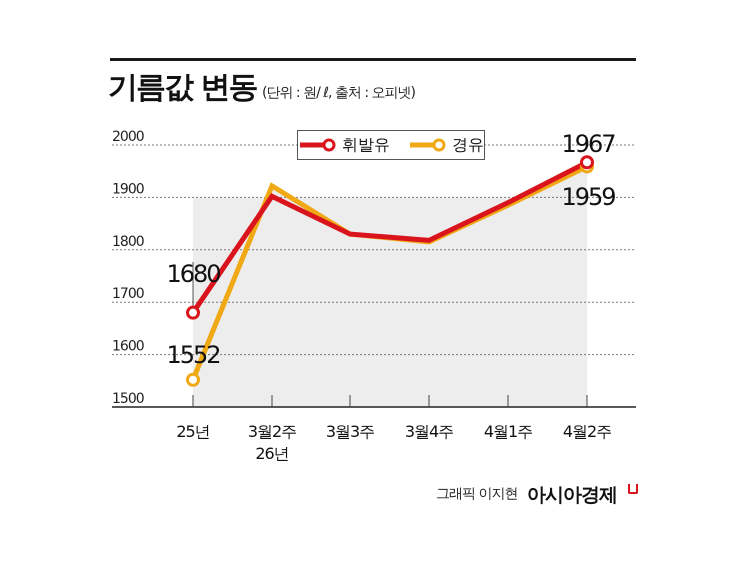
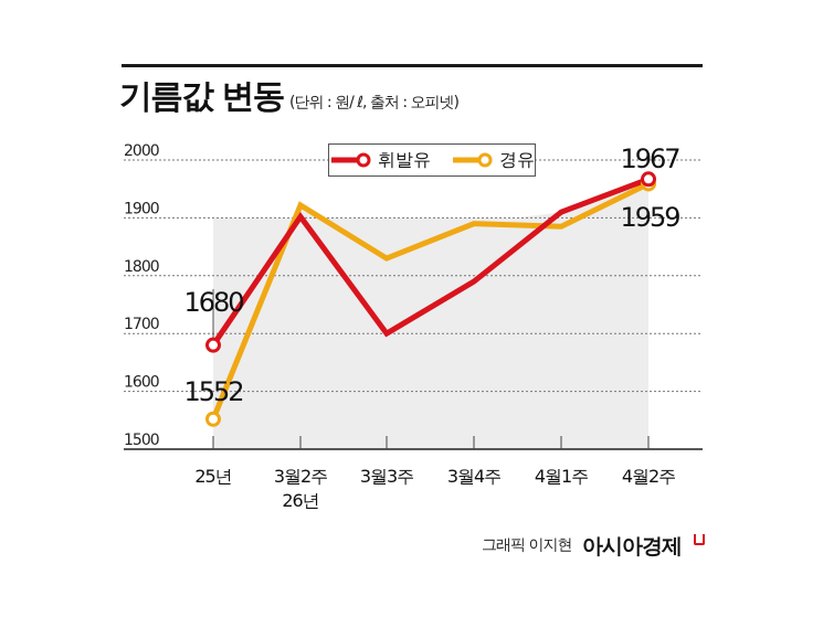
휘발유/3월3주: 1830 -> 1700
휘발유/3월4주: 1820 -> 1790
경유/3월4주: 1820 -> 1890
휘발유/4월1주: 1890 -> 1910
